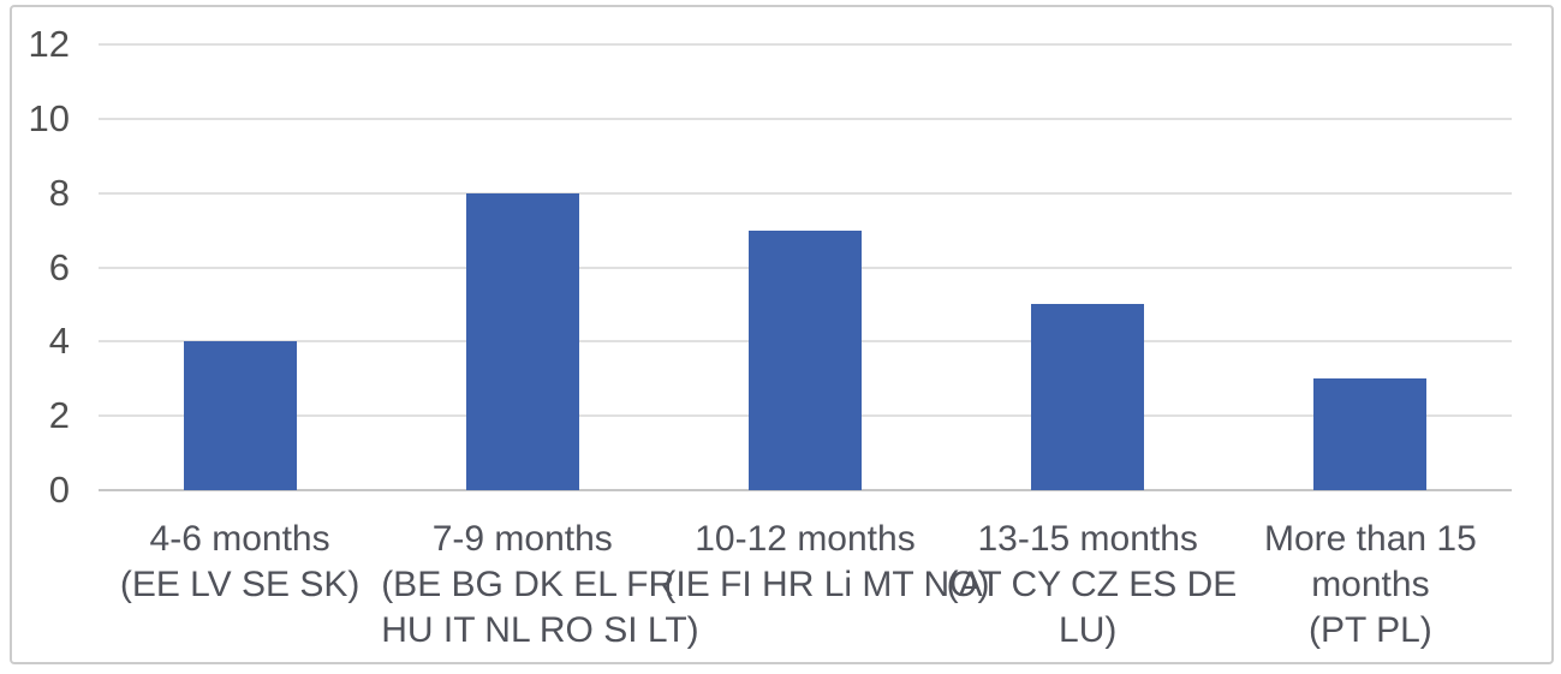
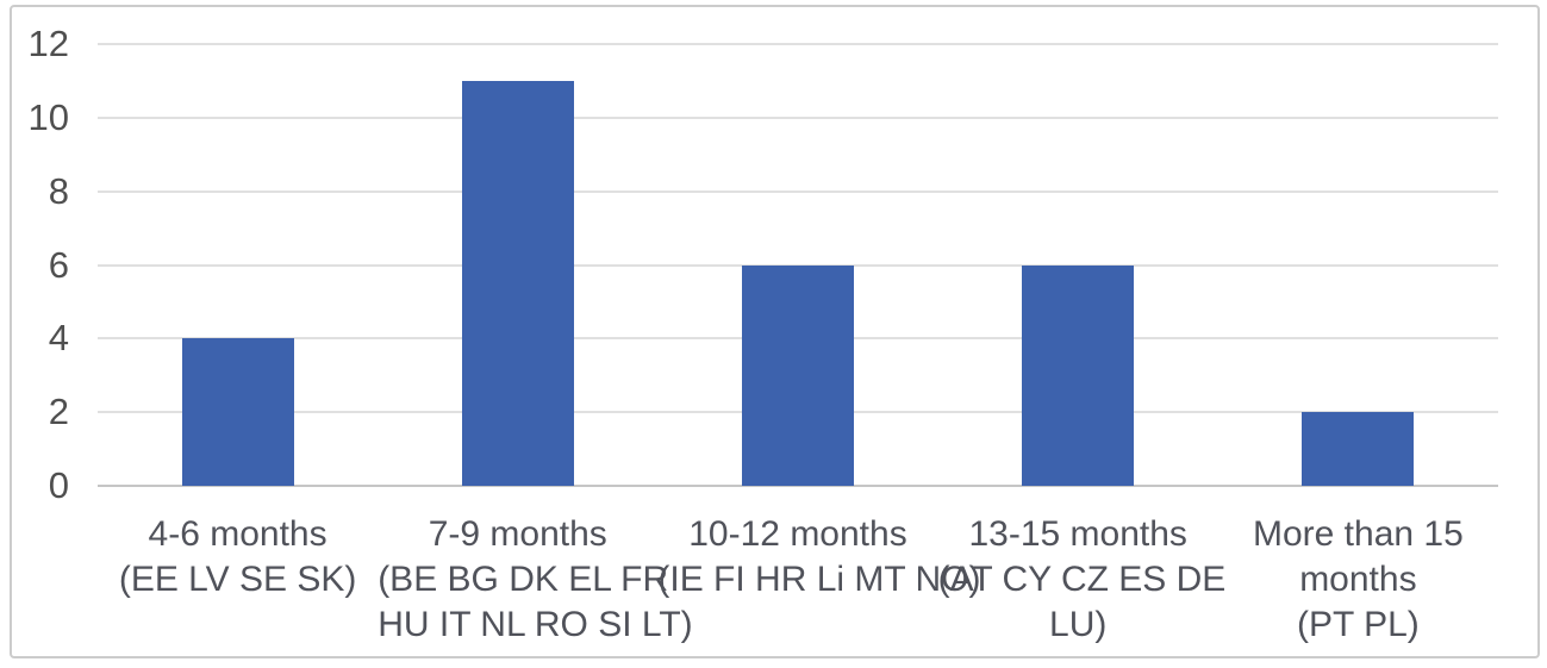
7-9 months (BE BG DK EL FR HU IT NL RO SI LT): 8 -> 11
10-12 months (IE FI HR Li MT NO): 7 -> 6
13-15 months (AT CY CZ ES DE LU): 5 -> 6
More than 15 months (PT PL): 3 -> 2
